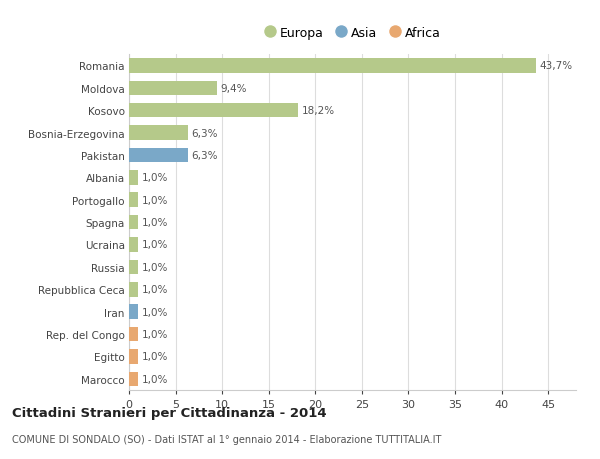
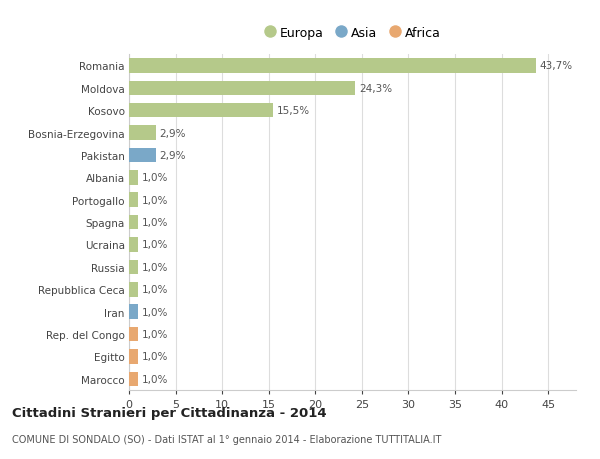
Moldova: 9,4% -> 24,3%
Kosovo: 18,2% -> 15,5%
Bosnia-Erzegovina: 6,3% -> 2,9%
Pakistan: 6,3% -> 2,9%
